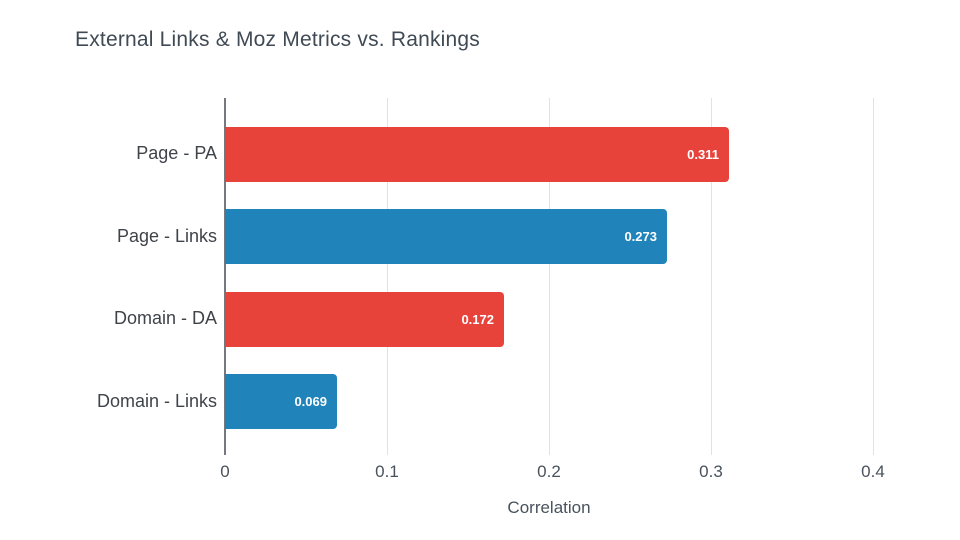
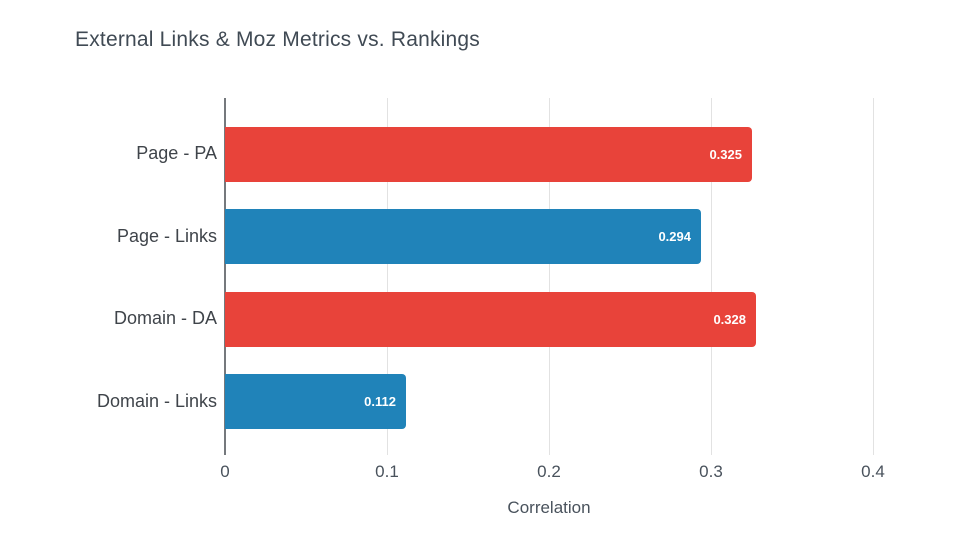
Page - PA: 0.311 -> 0.325
Page - Links: 0.273 -> 0.294
Domain - DA: 0.172 -> 0.328
Domain - Links: 0.069 -> 0.112
